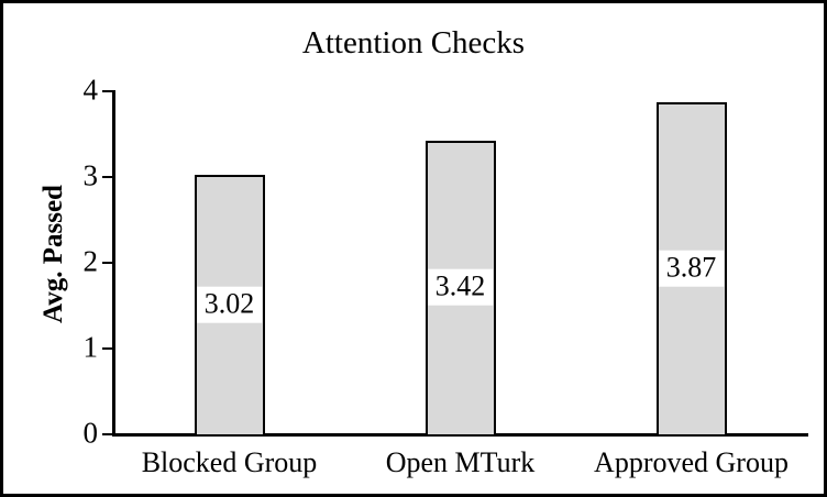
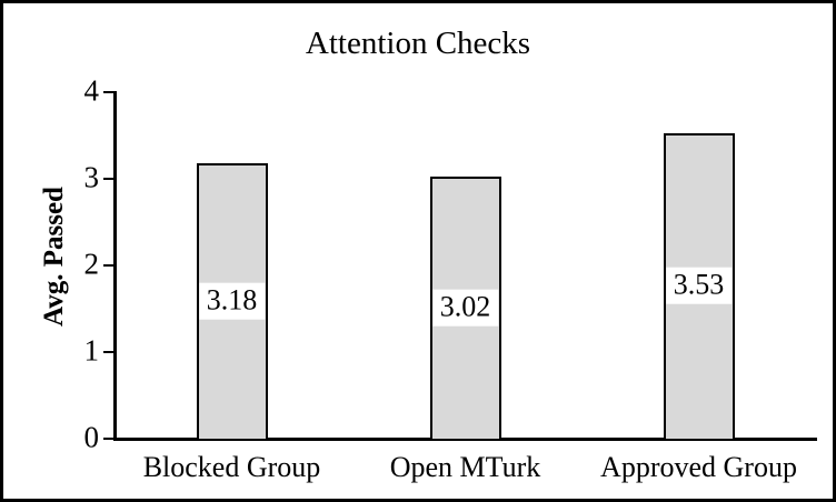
Blocked Group: 3.02 -> 3.18
Open MTurk: 3.42 -> 3.02
Approved Group: 3.87 -> 3.53
